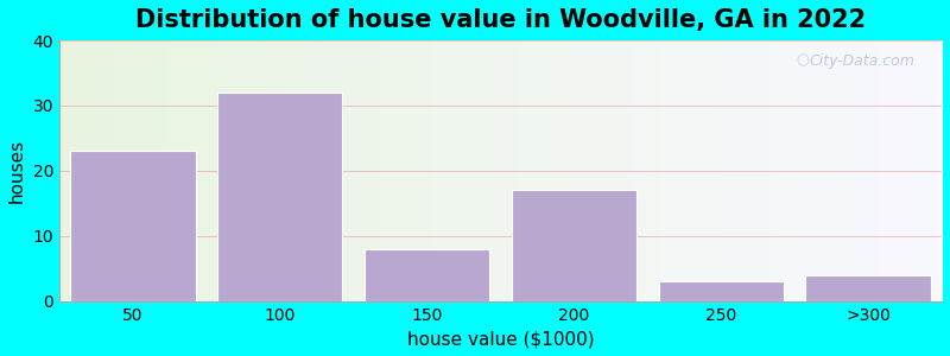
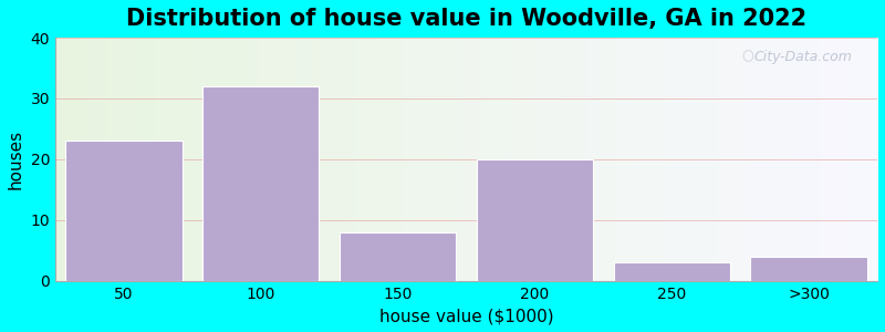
200: 17 -> 20
